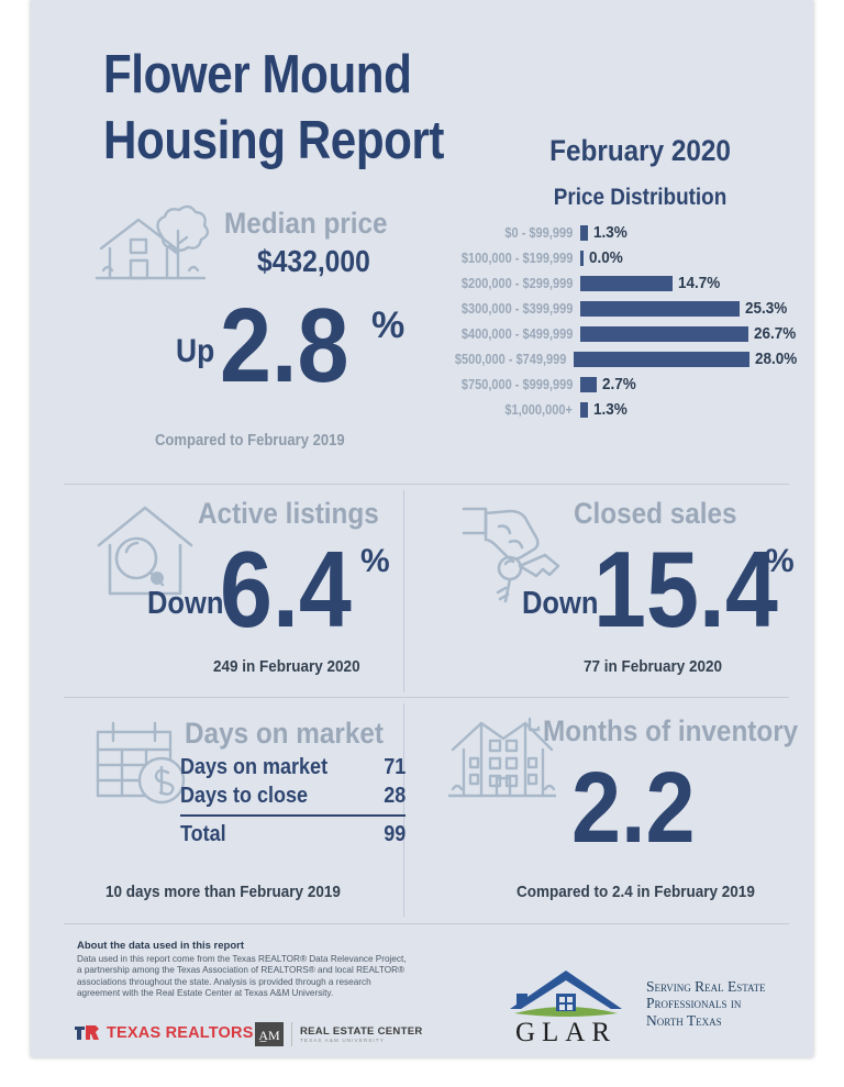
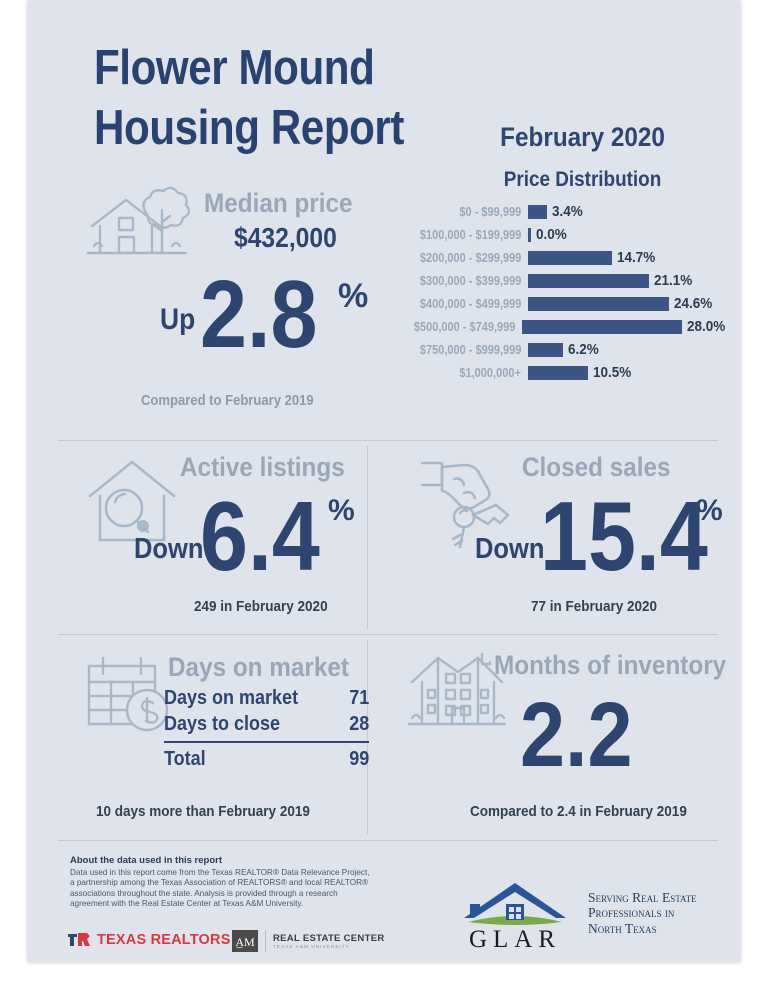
$0 - $99,999: 1.3% -> 3.4%
$300,000 - $399,999: 25.3% -> 21.1%
$400,000 - $499,999: 26.7% -> 24.6%
$750,000 - $999,999: 2.7% -> 6.2%
$1,000,000+: 1.3% -> 10.5%
